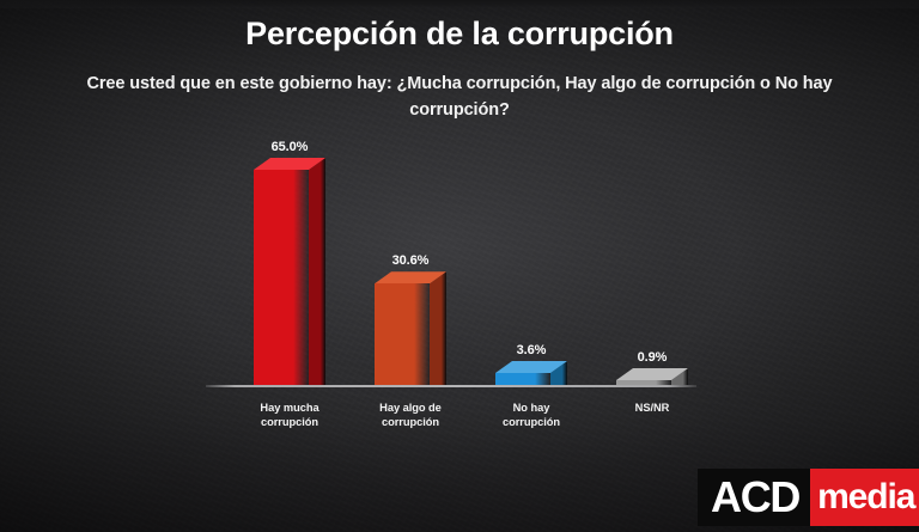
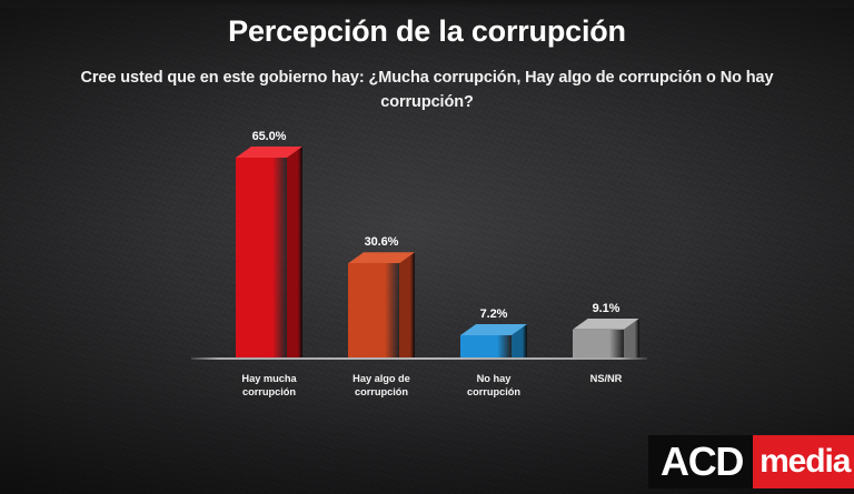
No hay corrupción: 3.6% -> 7.2%
NS/NR: 0.9% -> 9.1%
